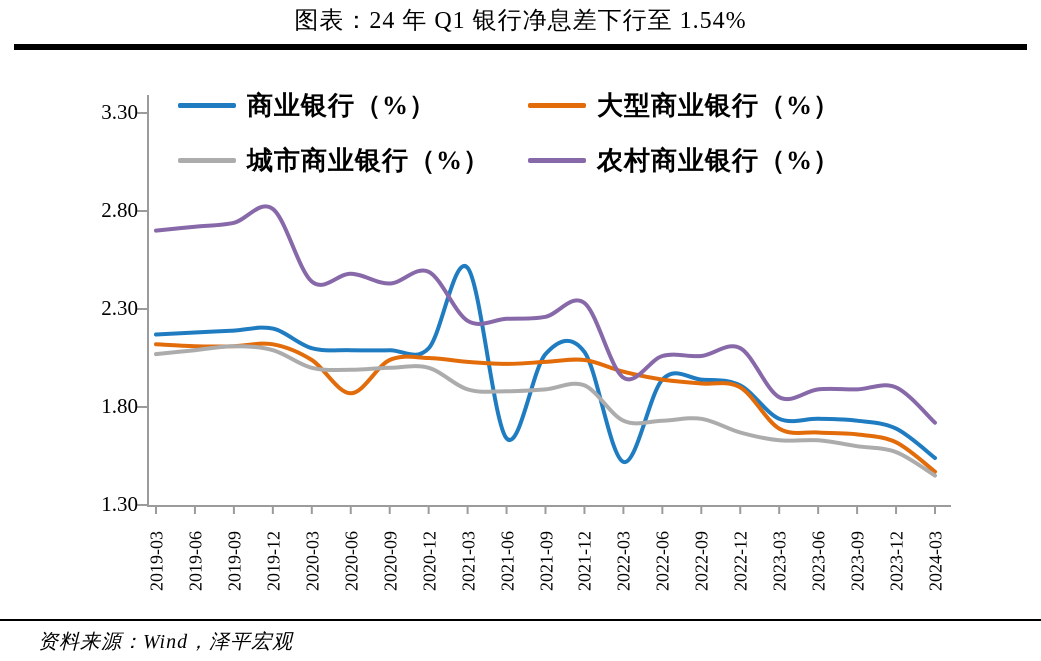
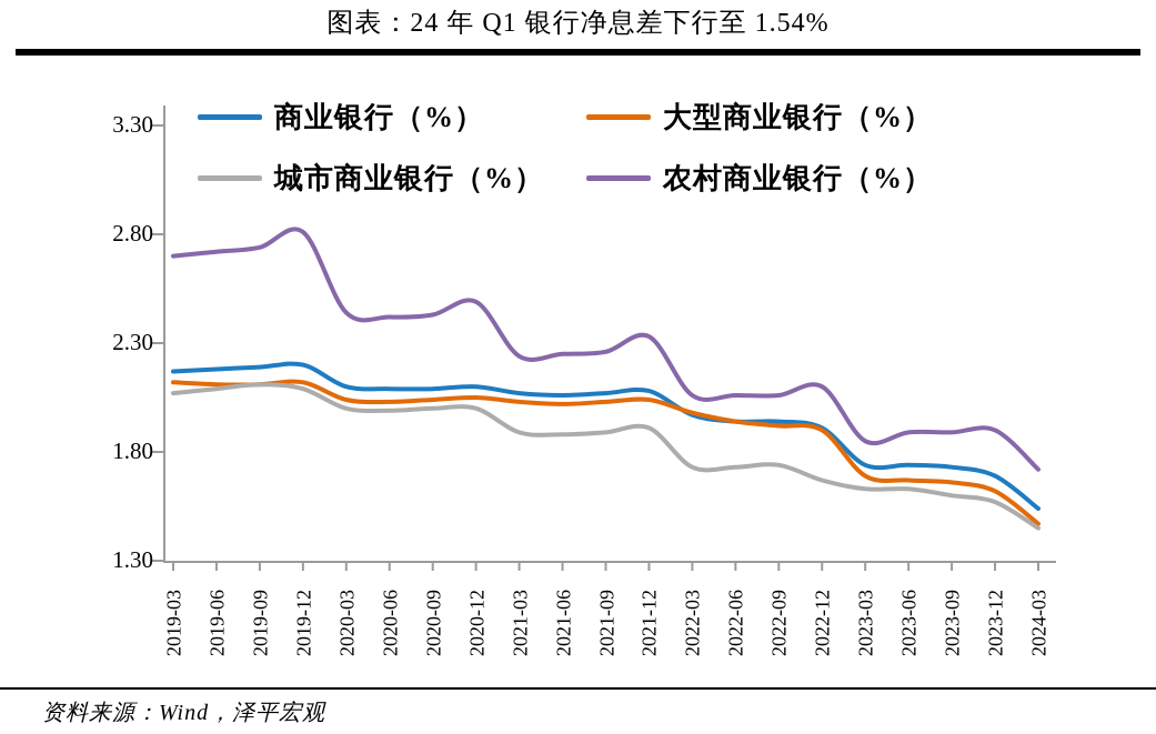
大型商业银行（%）/2020-06: 1.87 -> 2.03
农村商业银行（%）/2020-06: 2.48 -> 2.42
商业银行（%）/2021-03: 2.51 -> 2.07
商业银行（%）/2021-06: 1.64 -> 2.06
商业银行（%）/2022-03: 1.52 -> 1.97
农村商业银行（%）/2022-03: 1.95 -> 2.06
